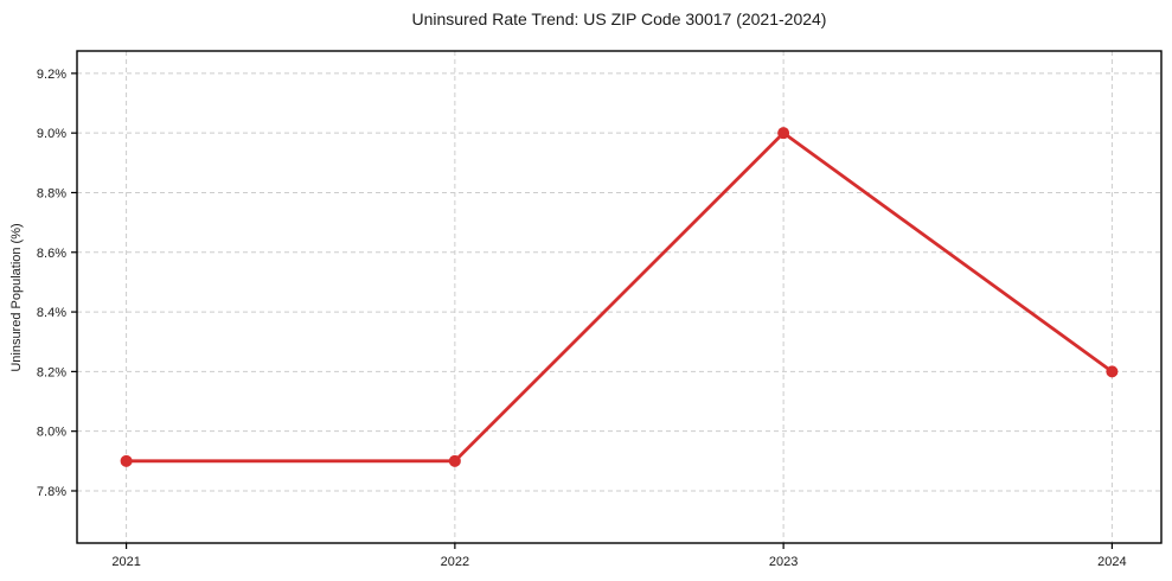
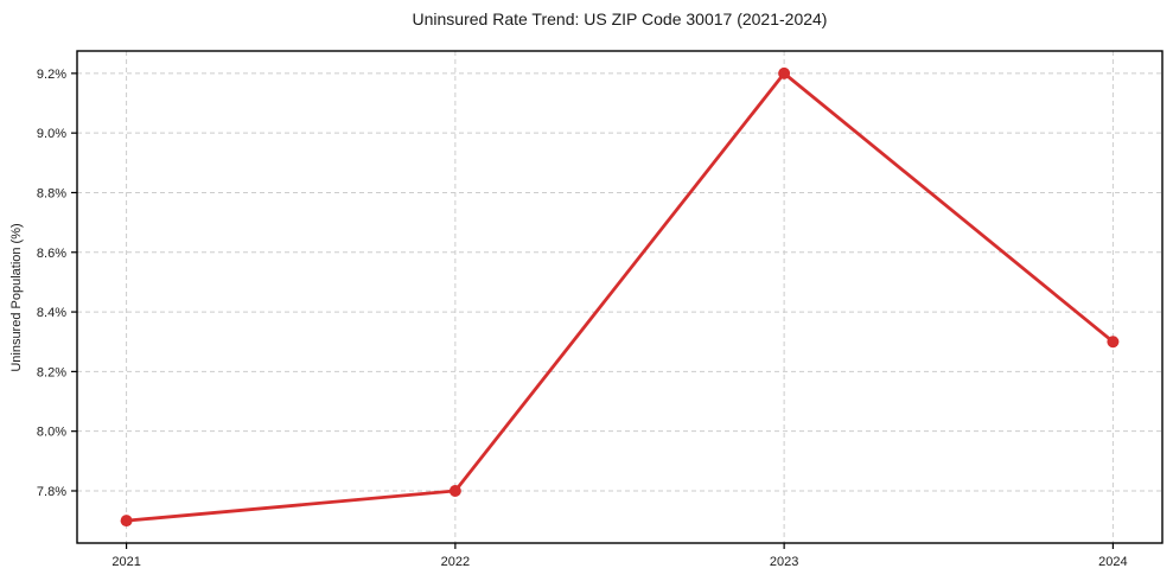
2021: 7.9% -> 7.7%
2022: 7.9% -> 7.8%
2023: 9.0% -> 9.2%
2024: 8.2% -> 8.3%
